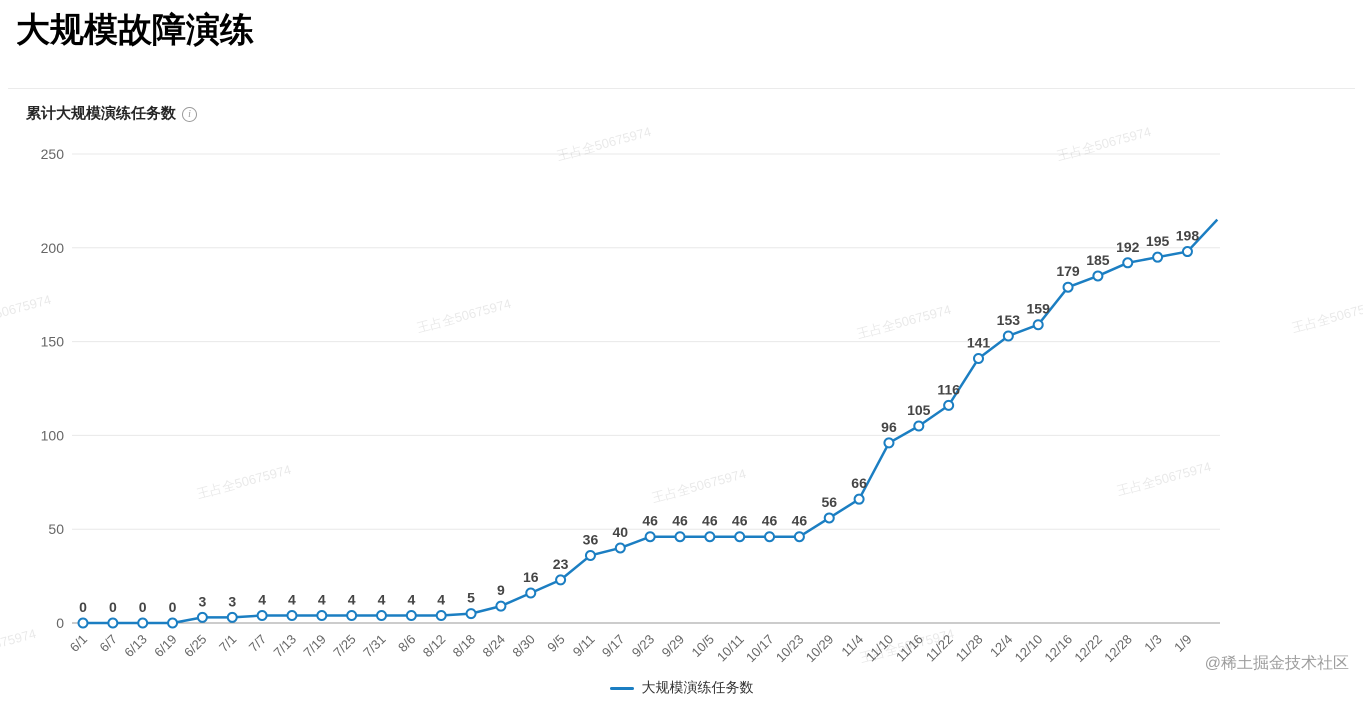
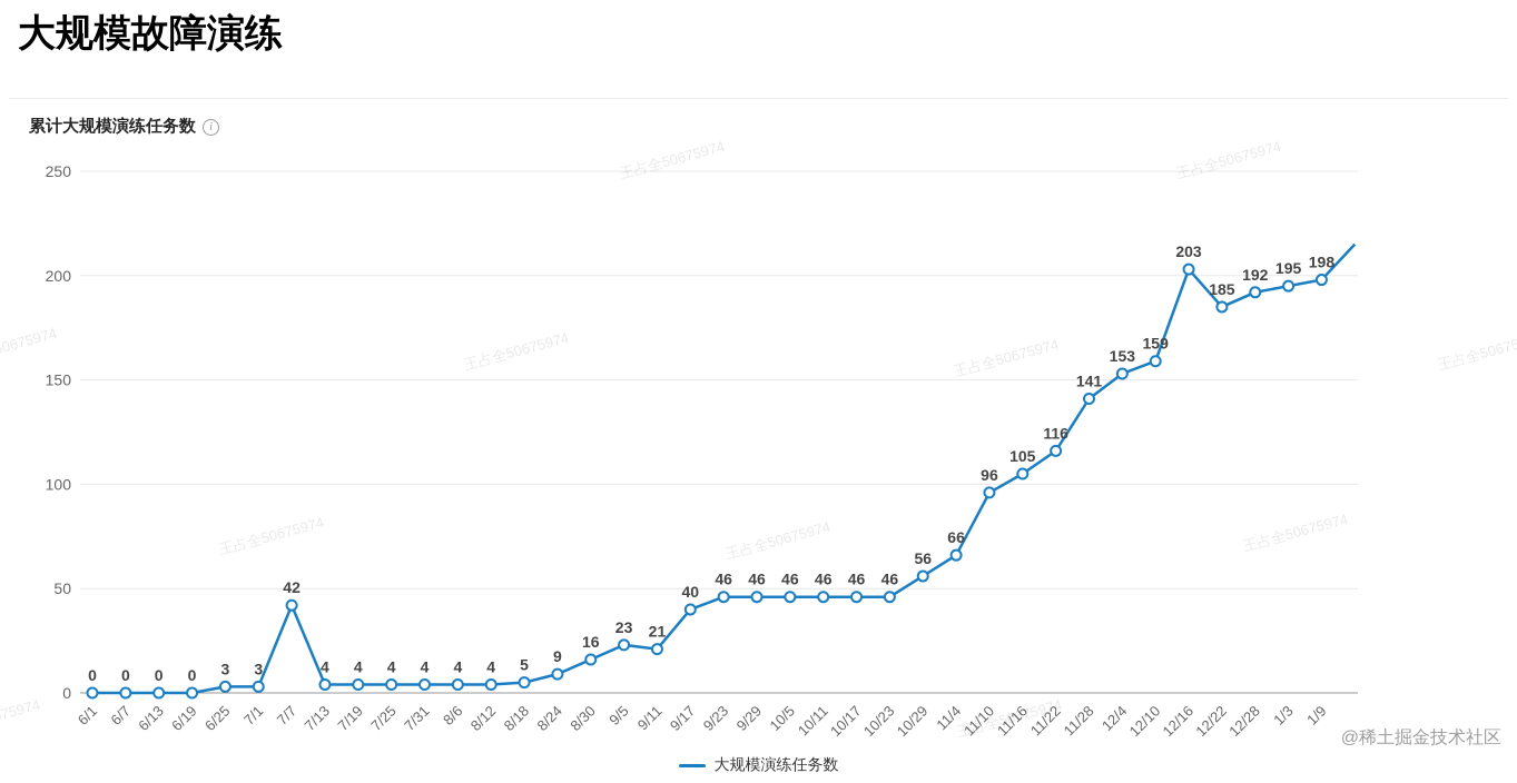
7/7: 4 -> 42
9/11: 36 -> 21
12/16: 179 -> 203
